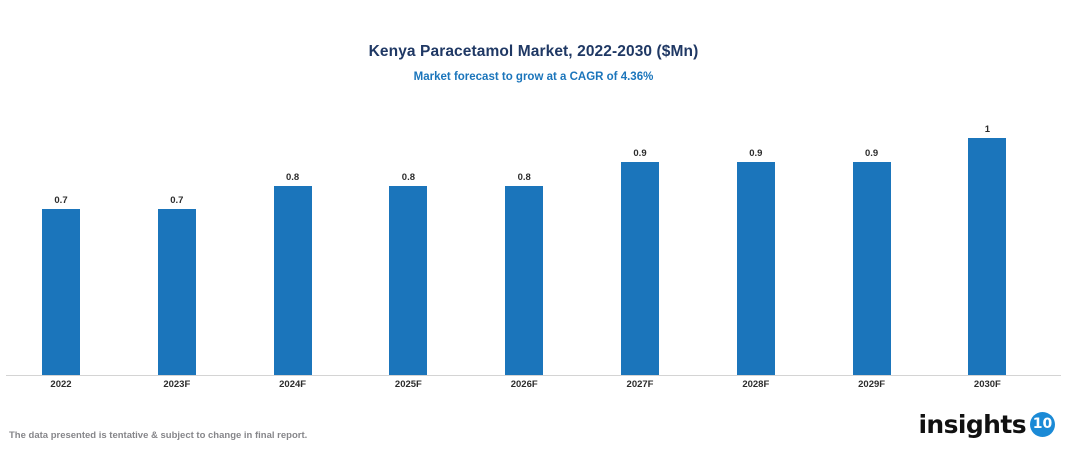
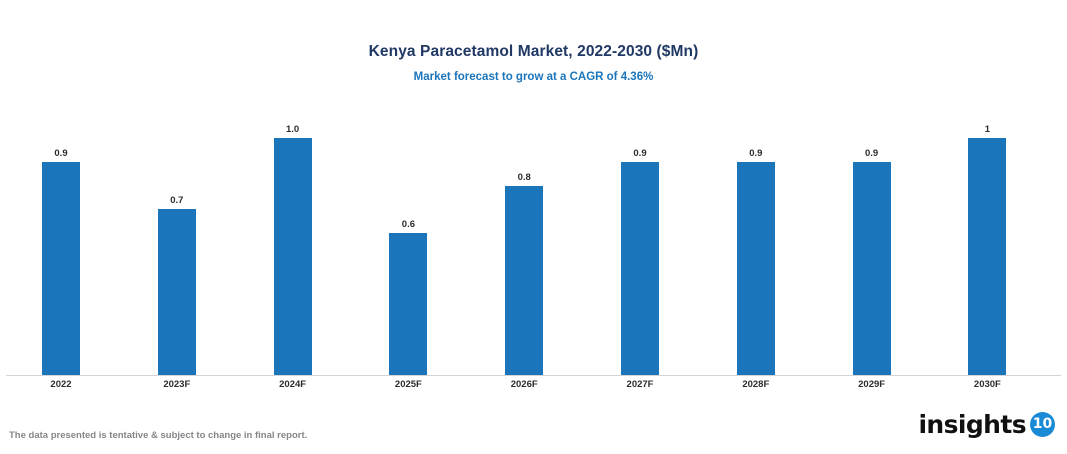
2022: 0.7 -> 0.9
2024F: 0.8 -> 1.0
2025F: 0.8 -> 0.6
